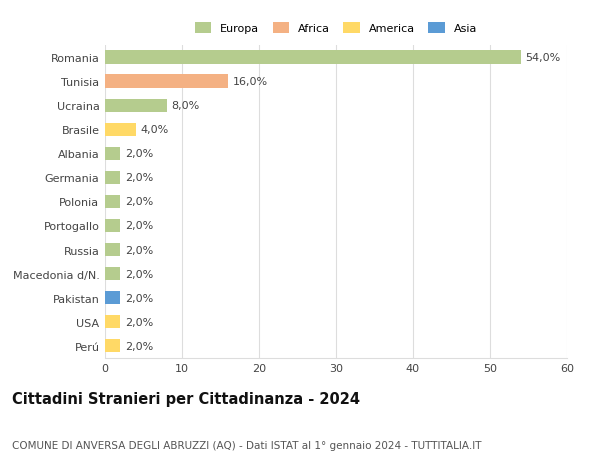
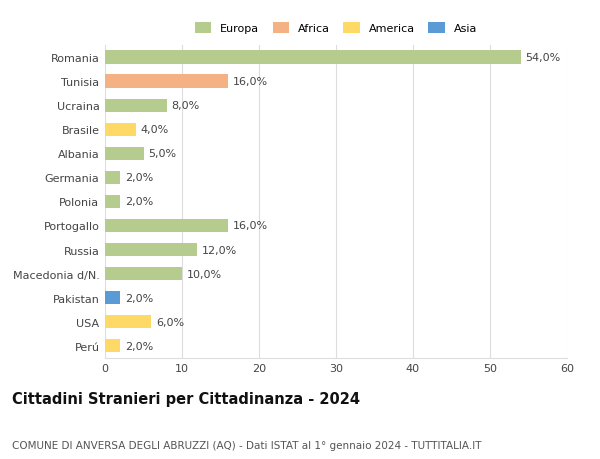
Albania: 2,0% -> 5,0%
Portogallo: 2,0% -> 16,0%
Russia: 2,0% -> 12,0%
Macedonia d/N.: 2,0% -> 10,0%
USA: 2,0% -> 6,0%
